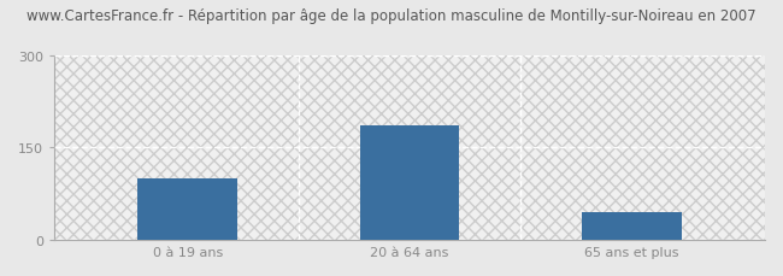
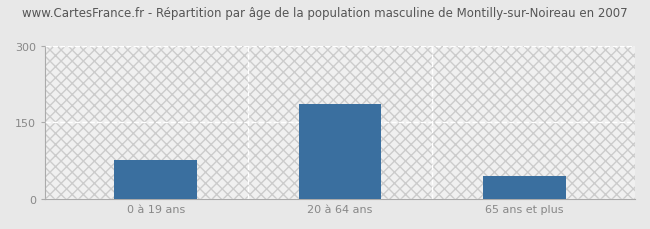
0 à 19 ans: 100 -> 76
